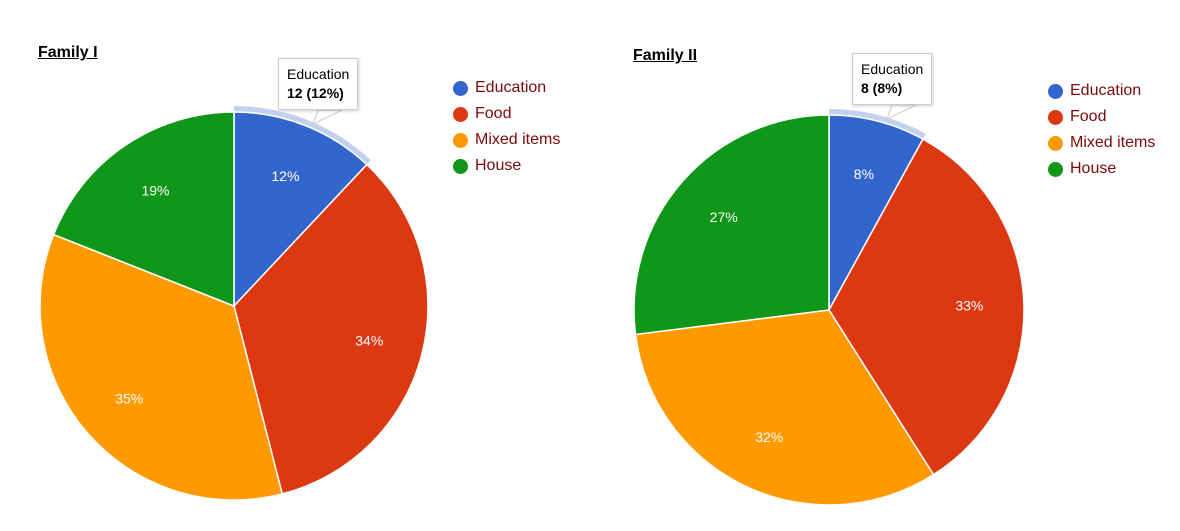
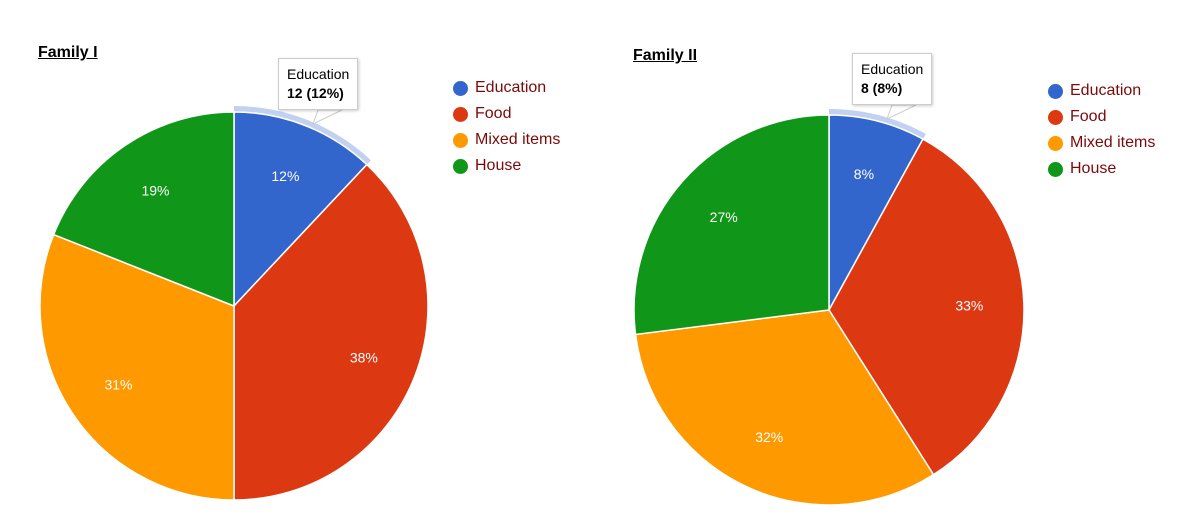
Family I/Food: 34% -> 38%
Family I/Mixed items: 35% -> 31%
